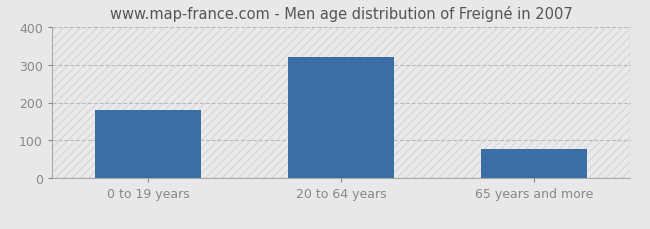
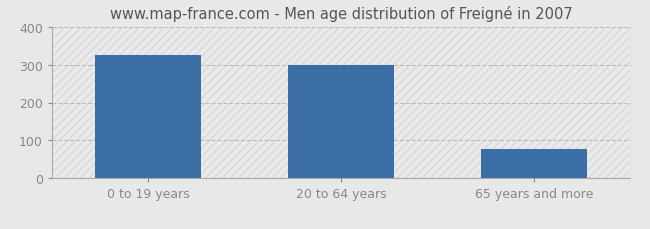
0 to 19 years: 180 -> 325
20 to 64 years: 320 -> 300
